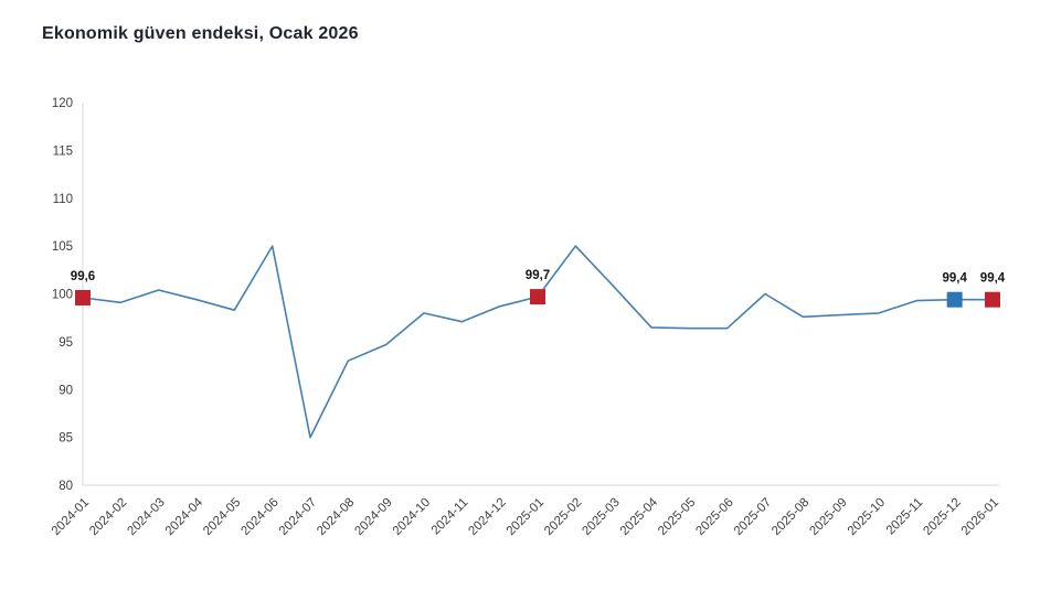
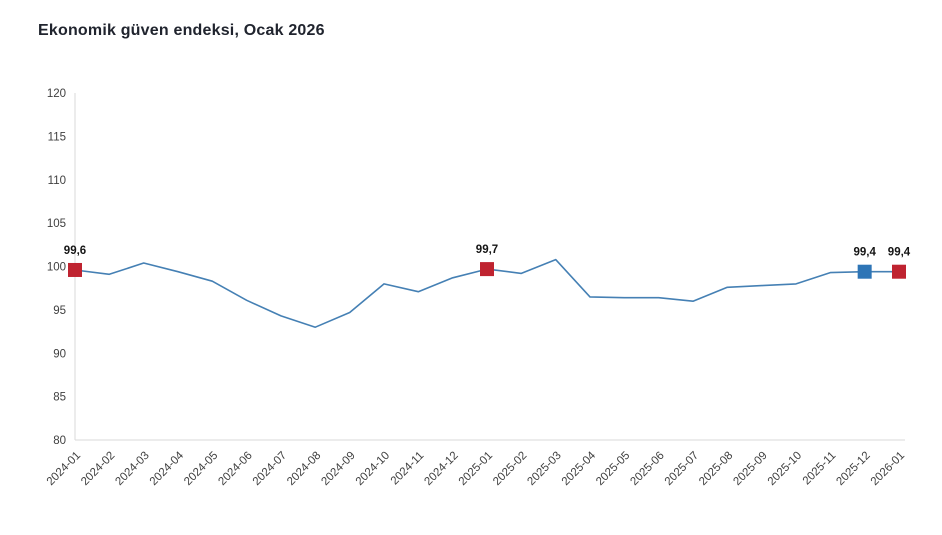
2024-06: 105 -> 96
2024-07: 85 -> 94
2025-02: 105 -> 99
2025-07: 100 -> 96
